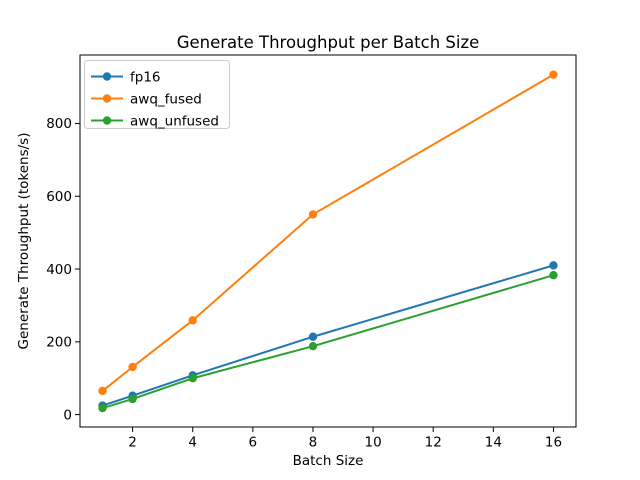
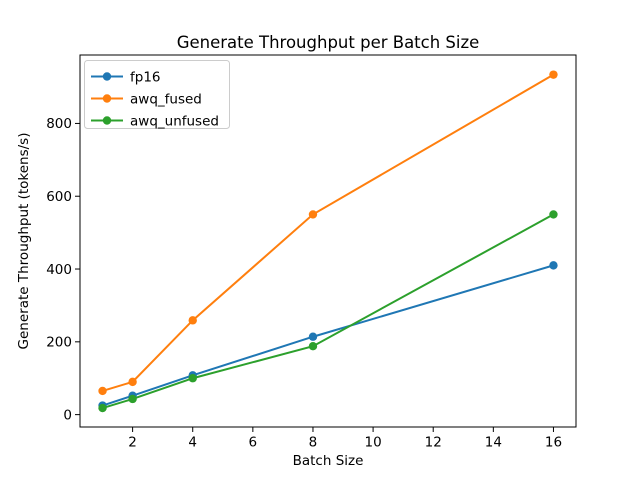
awq_fused/2: 130 -> 90
awq_unfused/16: 380 -> 550
